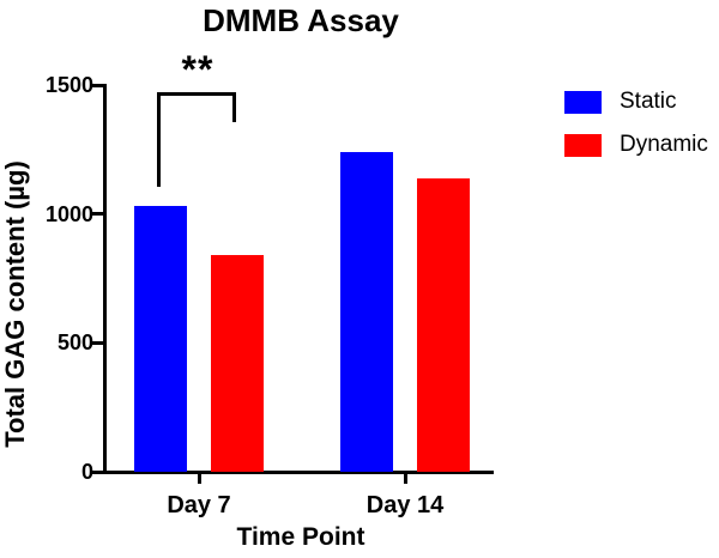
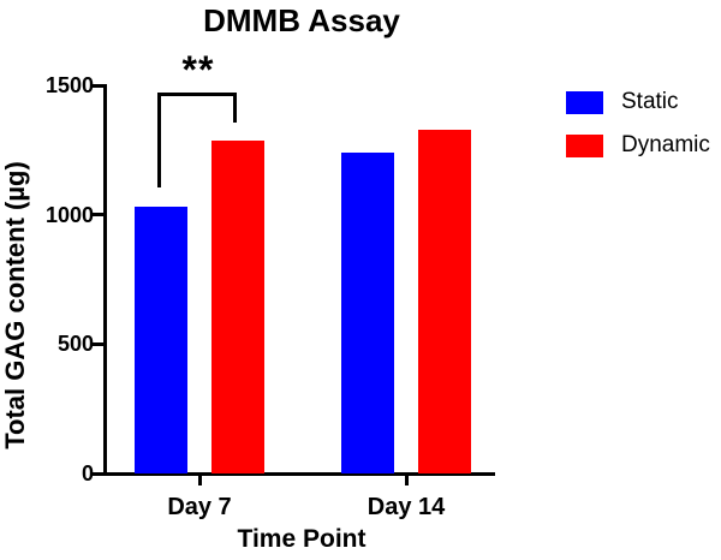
Dynamic/Day 7: 840 -> 1280
Dynamic/Day 14: 1140 -> 1330
